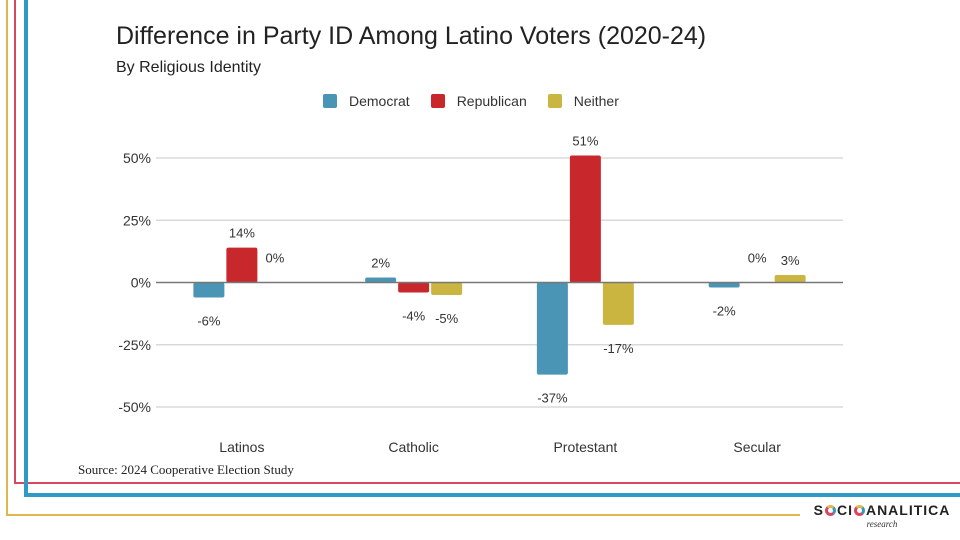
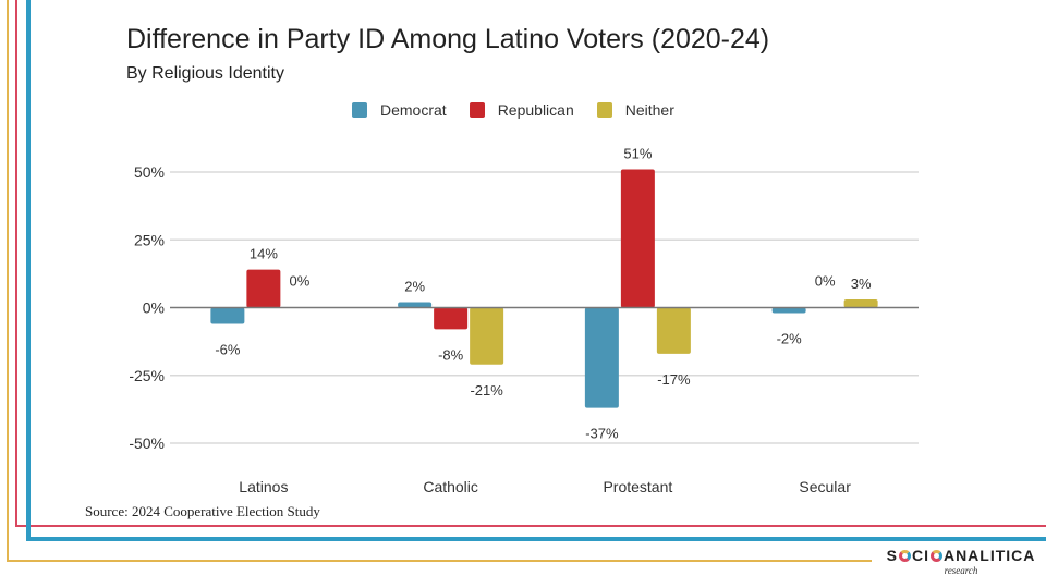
Republican/Catholic: -4% -> -8%
Neither/Catholic: -5% -> -21%
